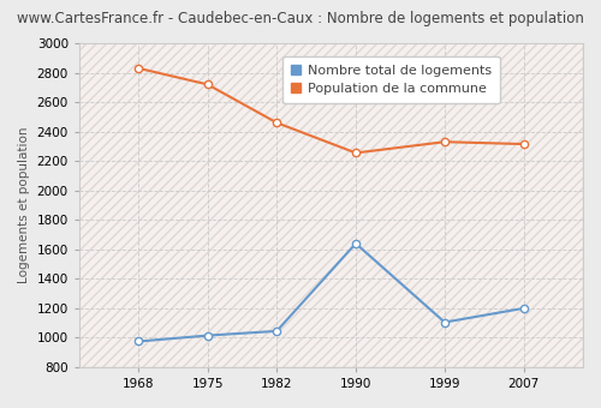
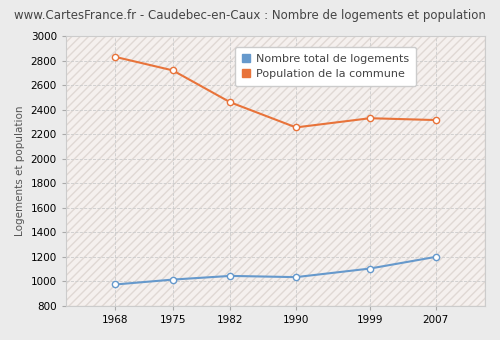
Nombre total de logements/1990: 1640 -> 1040
